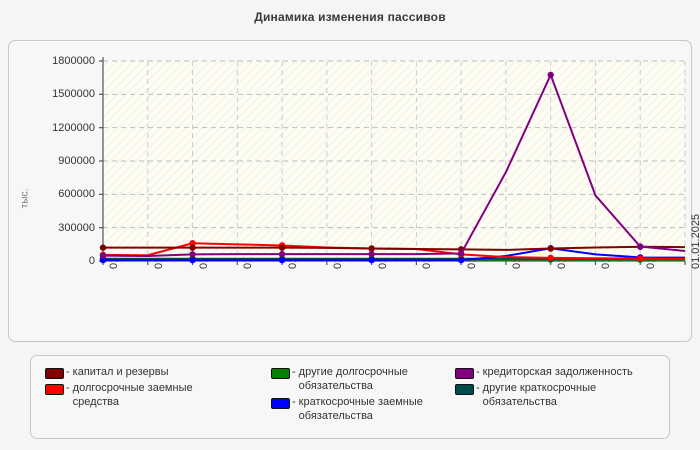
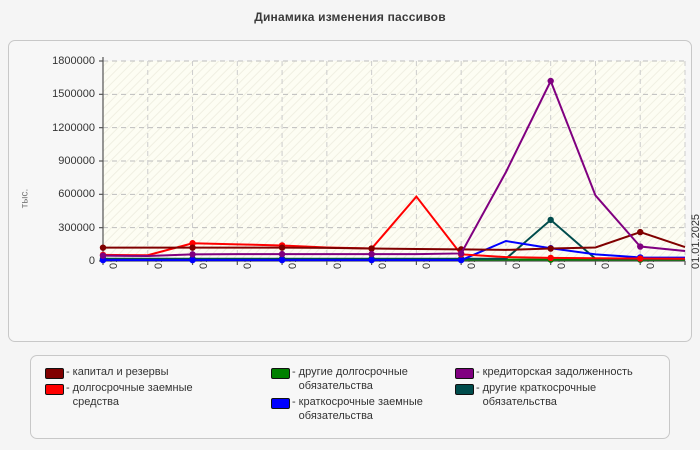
долгосрочные заемные средства/01.01.2019: 110000 -> 580000
краткосрочные заемные обязательства/01.01.2021: 40000 -> 180000
кредиторская задолженность/01.01.2022: 1680000 -> 1620000
другие краткосрочные обязательства/01.01.2022: 20000 -> 370000
капитал и резервы/01.01.2024: 130000 -> 260000
